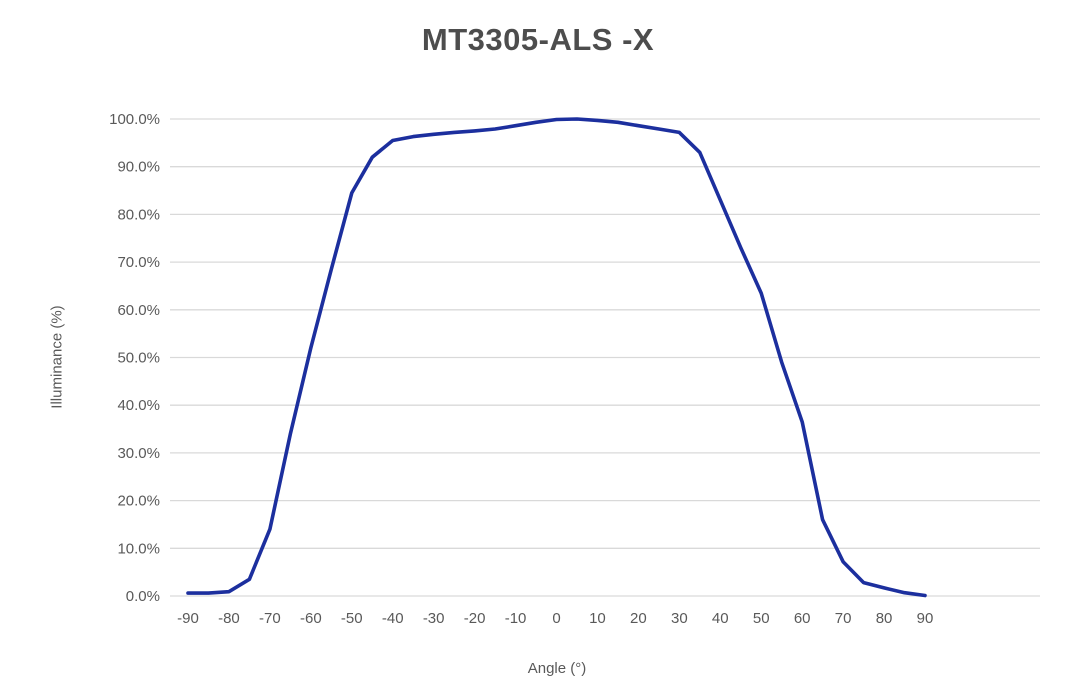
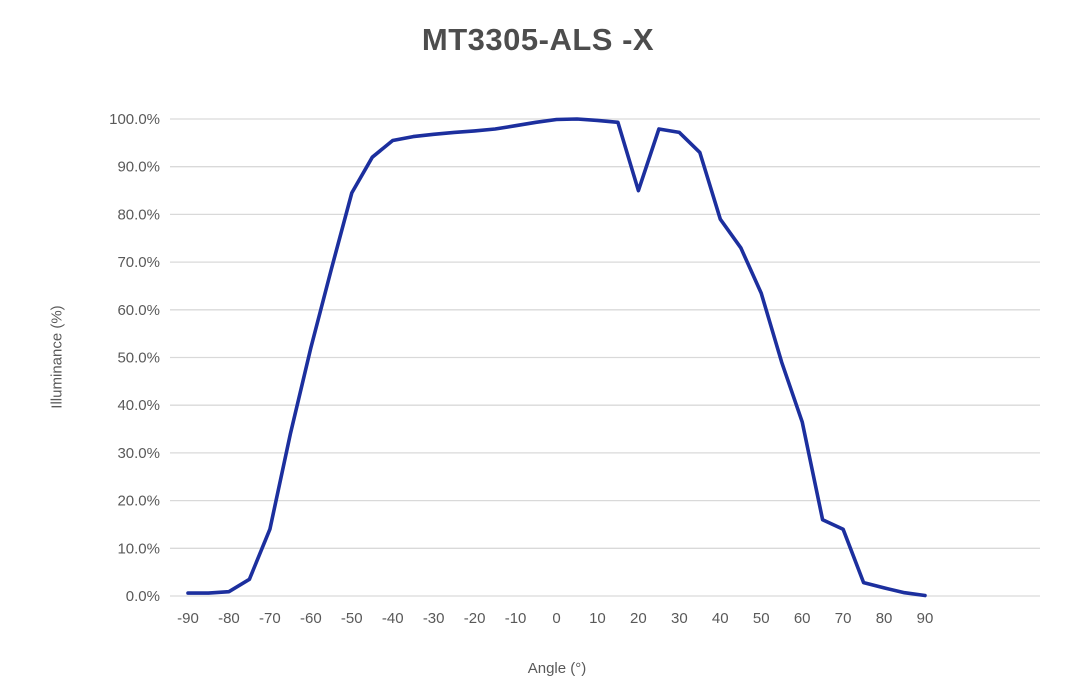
20: 99% -> 85%
40: 83% -> 79%
70: 7% -> 14%
